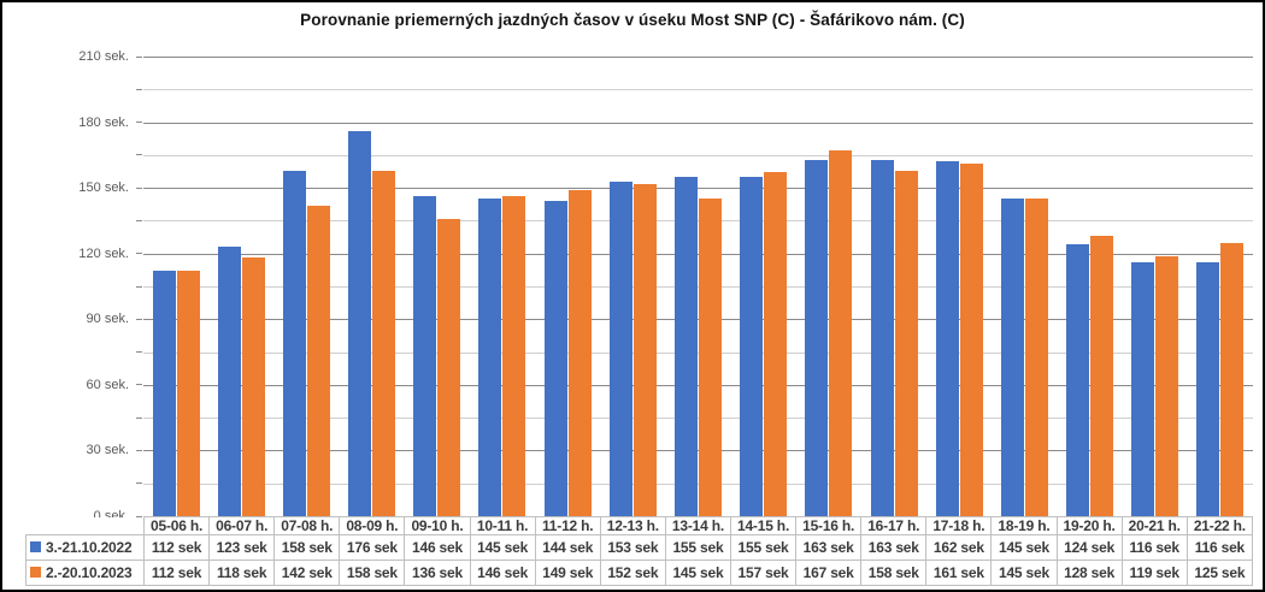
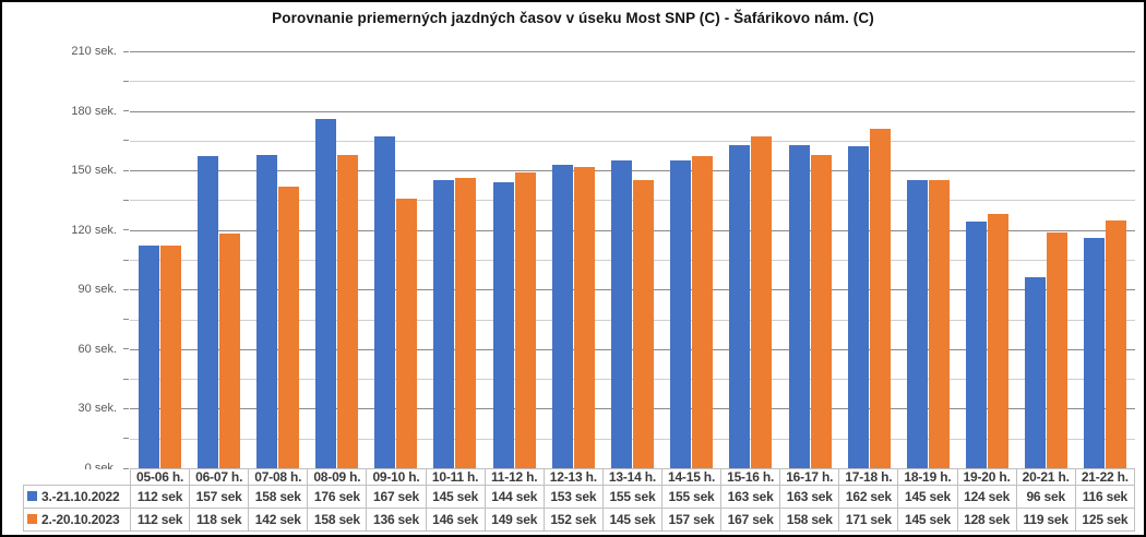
3.-21.10.2022/06-07 h.: 123 -> 157
3.-21.10.2022/09-10 h.: 146 -> 167
2.-20.10.2023/17-18 h.: 161 -> 171
3.-21.10.2022/20-21 h.: 116 -> 96
